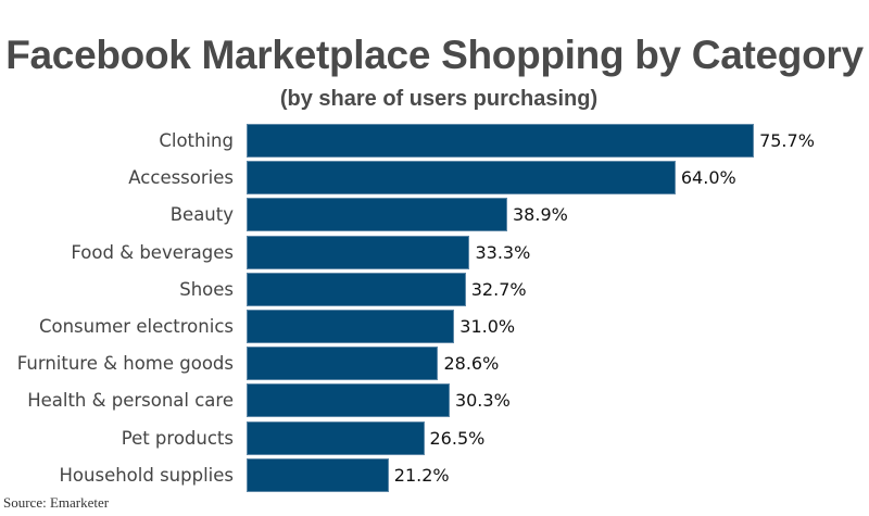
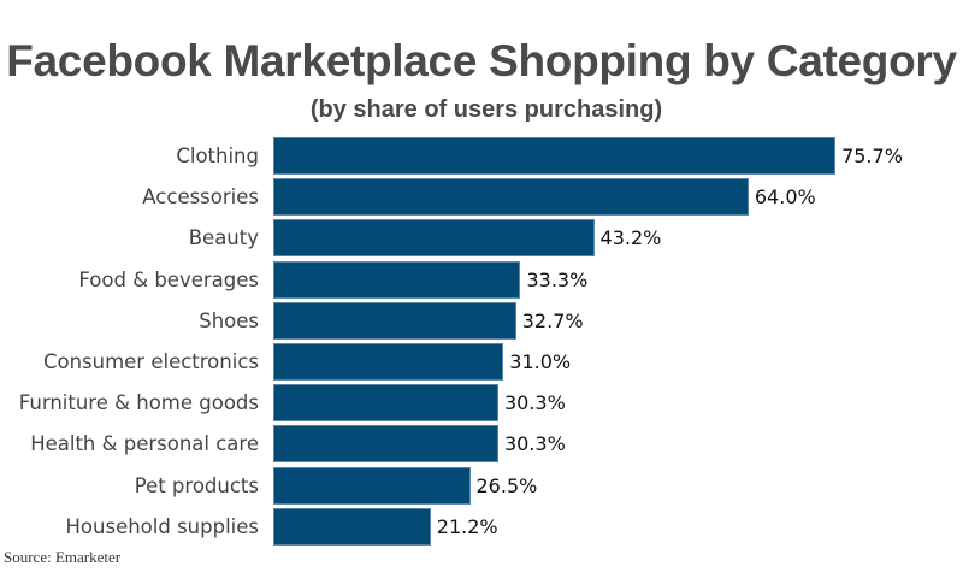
Beauty: 38.9% -> 43.2%
Furniture & home goods: 28.6% -> 30.3%
